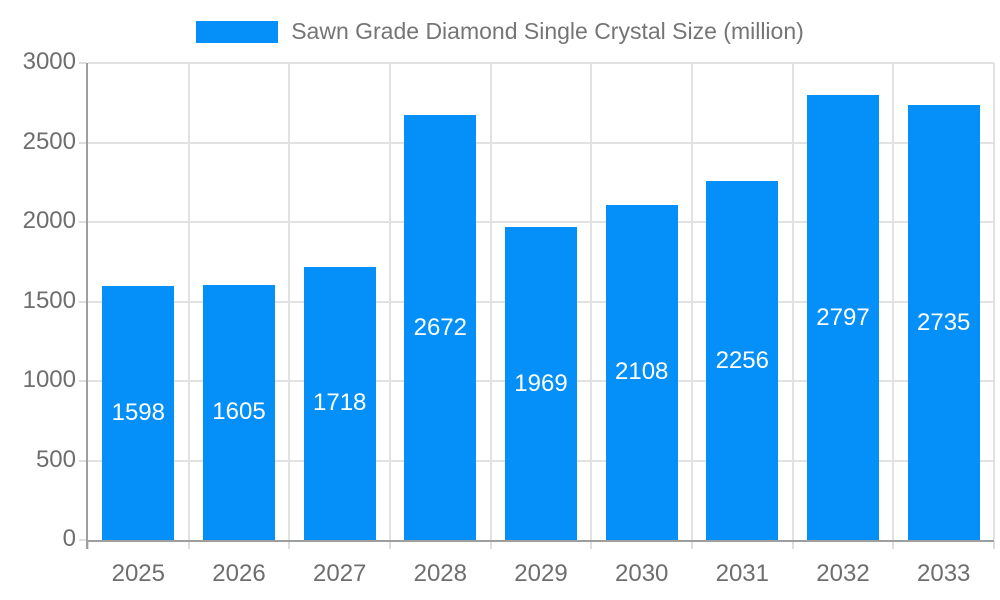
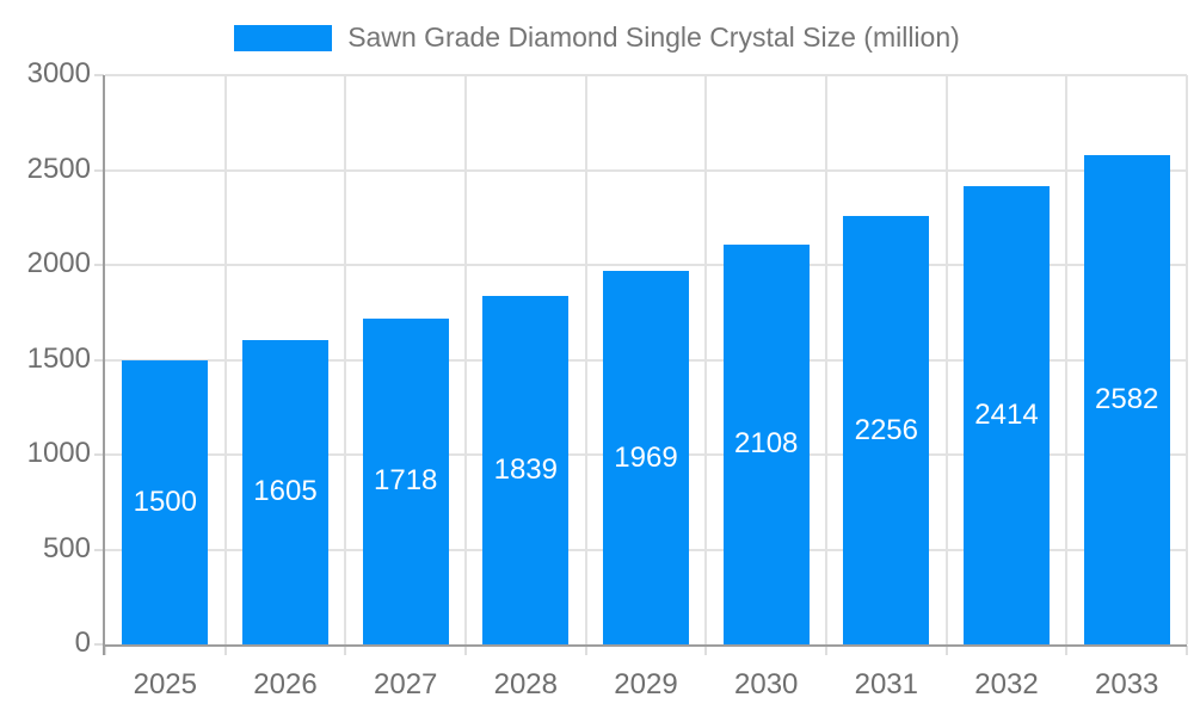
2025: 1598 -> 1500
2028: 2672 -> 1839
2032: 2797 -> 2414
2033: 2735 -> 2582
